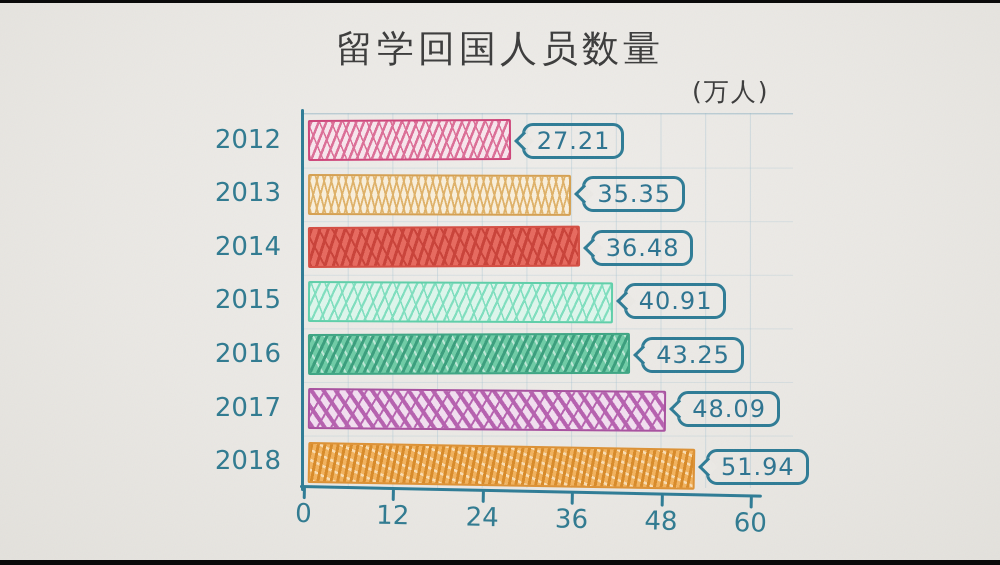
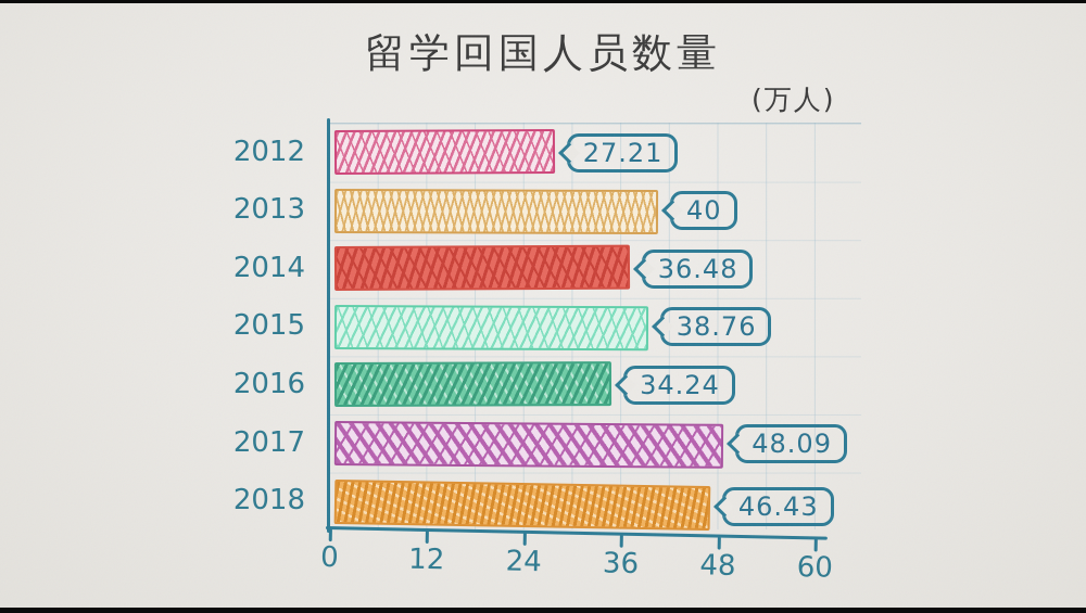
2013: 35.35 -> 40
2015: 40.91 -> 38.76
2016: 43.25 -> 34.24
2018: 51.94 -> 46.43
